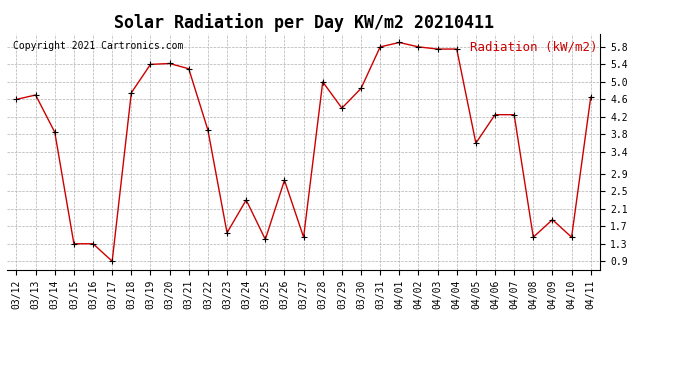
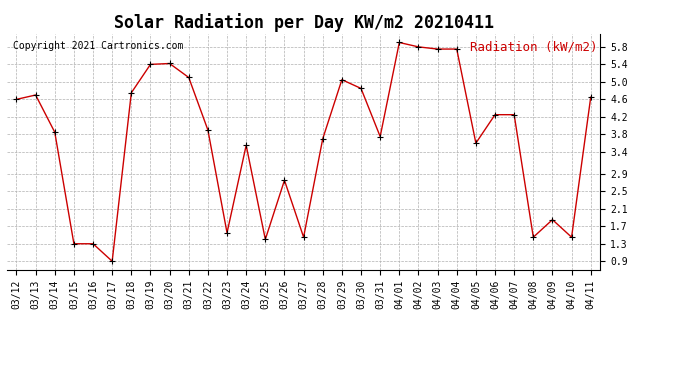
03/21: 5.30 -> 5.10
03/24: 2.30 -> 3.55
03/28: 5.00 -> 3.70
03/29: 4.40 -> 5.05
03/31: 5.80 -> 3.75
